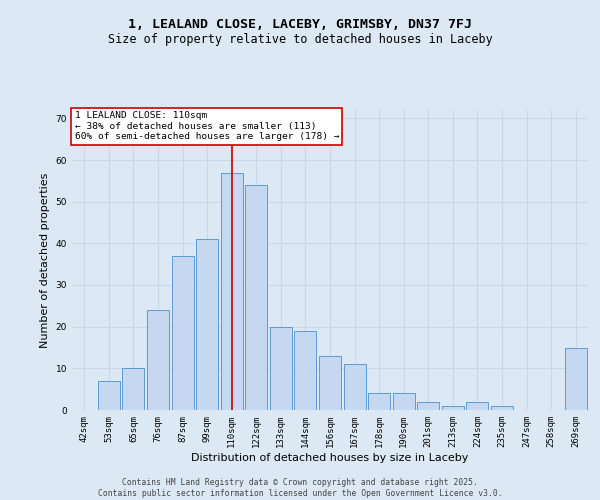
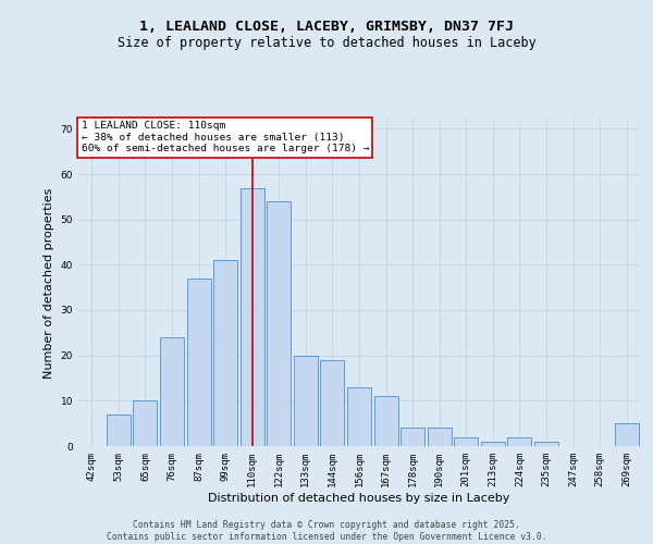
269sqm: 15 -> 5
